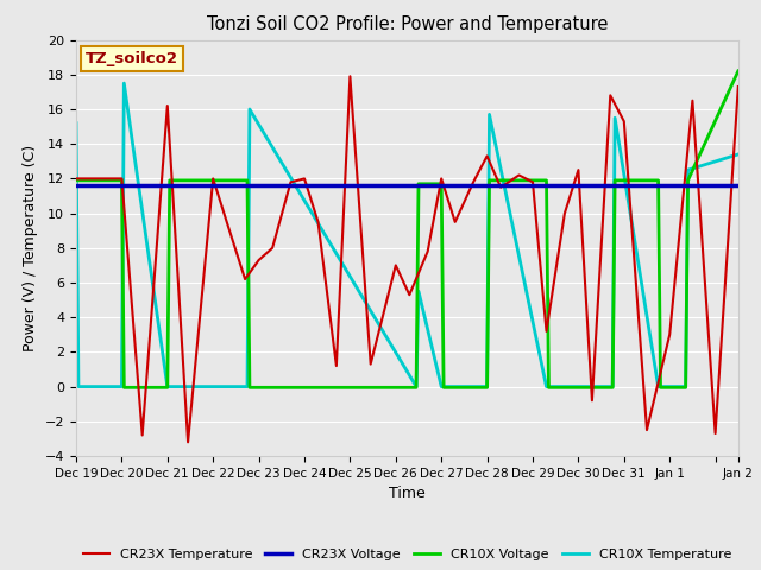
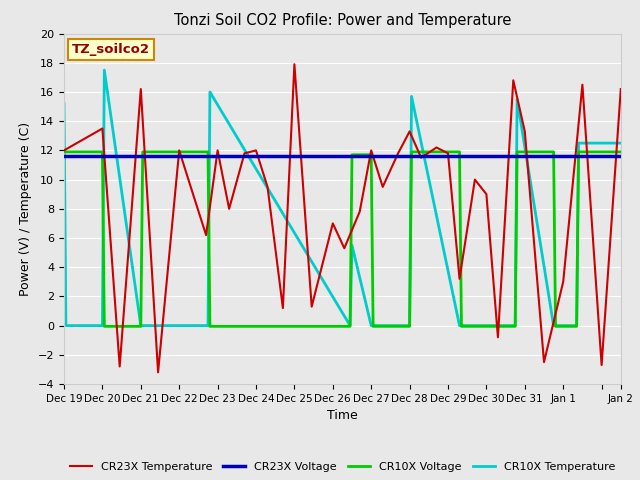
CR23X Temperature/Dec 20: 12.0 -> 13.5
CR23X Temperature/Dec 23: 7.3 -> 12.0
CR23X Temperature/Dec 30: 12.5 -> 9.0
CR23X Temperature/Dec 31: 15.3 -> 13.3
CR23X Temperature/Jan 2: 17.3 -> 16.2
CR10X Voltage/Jan 2: 18.2 -> 11.9
CR10X Temperature/Jan 2: 13.4 -> 12.5
